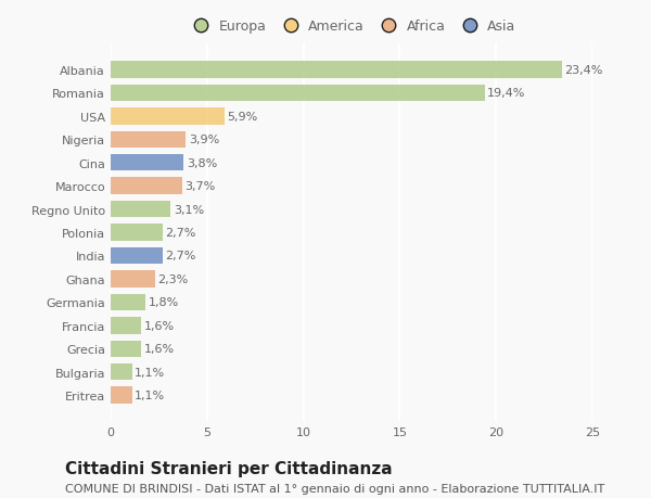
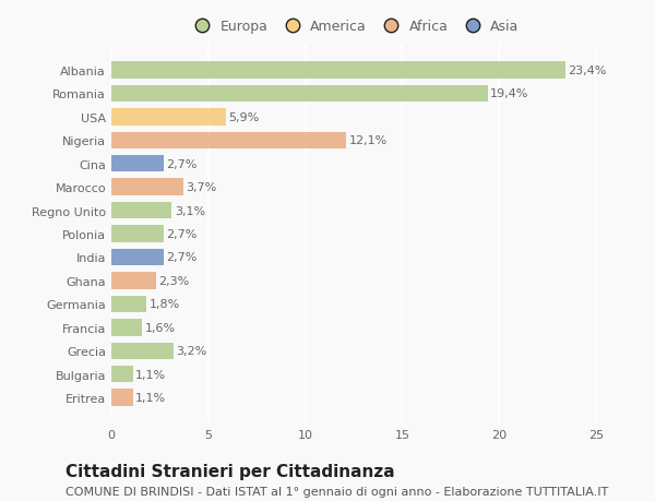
Nigeria: 3,9% -> 12,1%
Cina: 3,8% -> 2,7%
Grecia: 1,6% -> 3,2%
